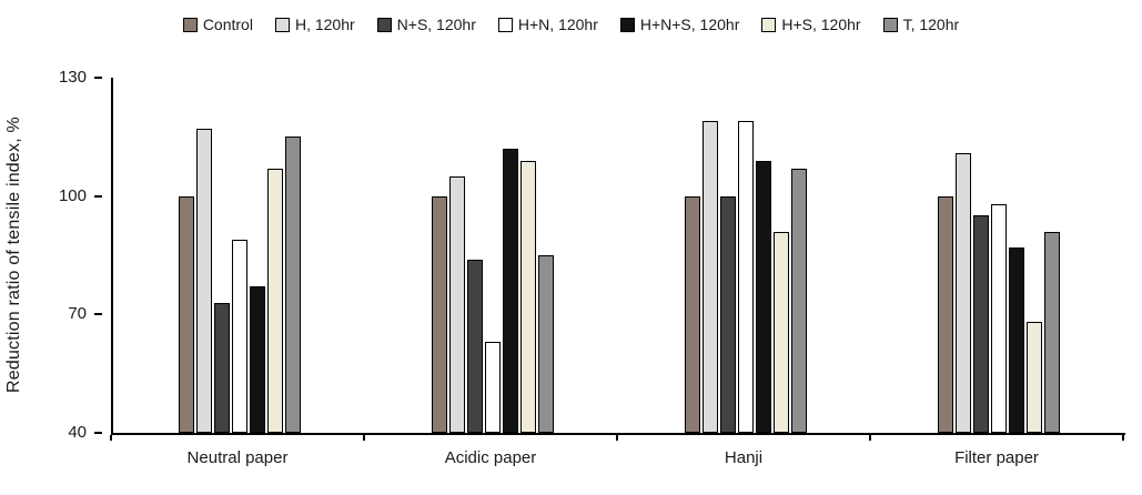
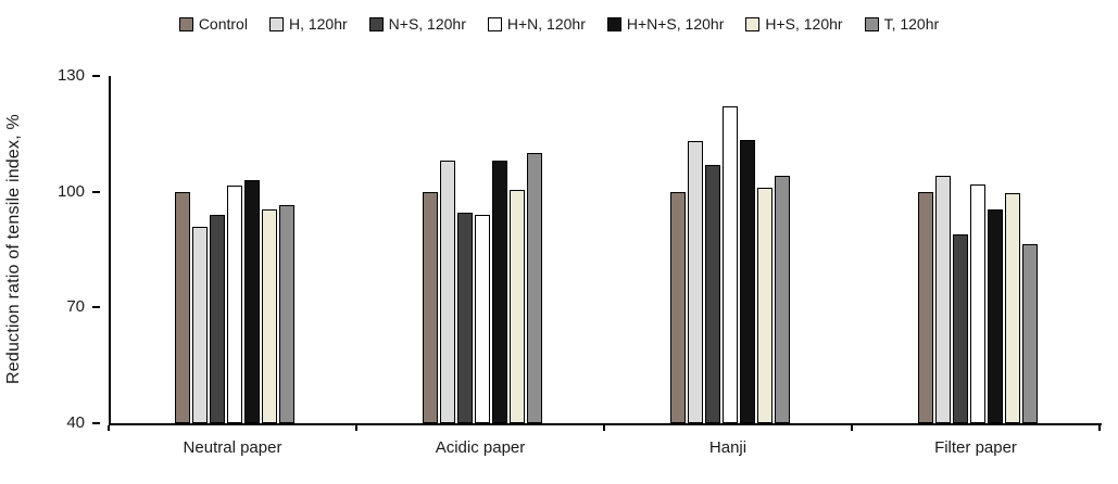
H, 120hr/Neutral paper: 117 -> 91
N+S, 120hr/Neutral paper: 73 -> 94
H+N, 120hr/Neutral paper: 89 -> 102
H+N+S, 120hr/Neutral paper: 77 -> 103
H+S, 120hr/Neutral paper: 107 -> 96
T, 120hr/Neutral paper: 115 -> 96
H, 120hr/Acidic paper: 105 -> 108
N+S, 120hr/Acidic paper: 84 -> 94
H+N, 120hr/Acidic paper: 63 -> 94
H+N+S, 120hr/Acidic paper: 112 -> 108
H+S, 120hr/Acidic paper: 109 -> 100
T, 120hr/Acidic paper: 85 -> 110
H, 120hr/Hanji: 119 -> 113
N+S, 120hr/Hanji: 100 -> 107
H+N, 120hr/Hanji: 119 -> 122
H+N+S, 120hr/Hanji: 109 -> 114
H+S, 120hr/Hanji: 91 -> 101
T, 120hr/Hanji: 107 -> 104
H, 120hr/Filter paper: 111 -> 104
N+S, 120hr/Filter paper: 95 -> 89
H+N, 120hr/Filter paper: 98 -> 102
H+N+S, 120hr/Filter paper: 87 -> 96
H+S, 120hr/Filter paper: 68 -> 100
T, 120hr/Filter paper: 91 -> 86
